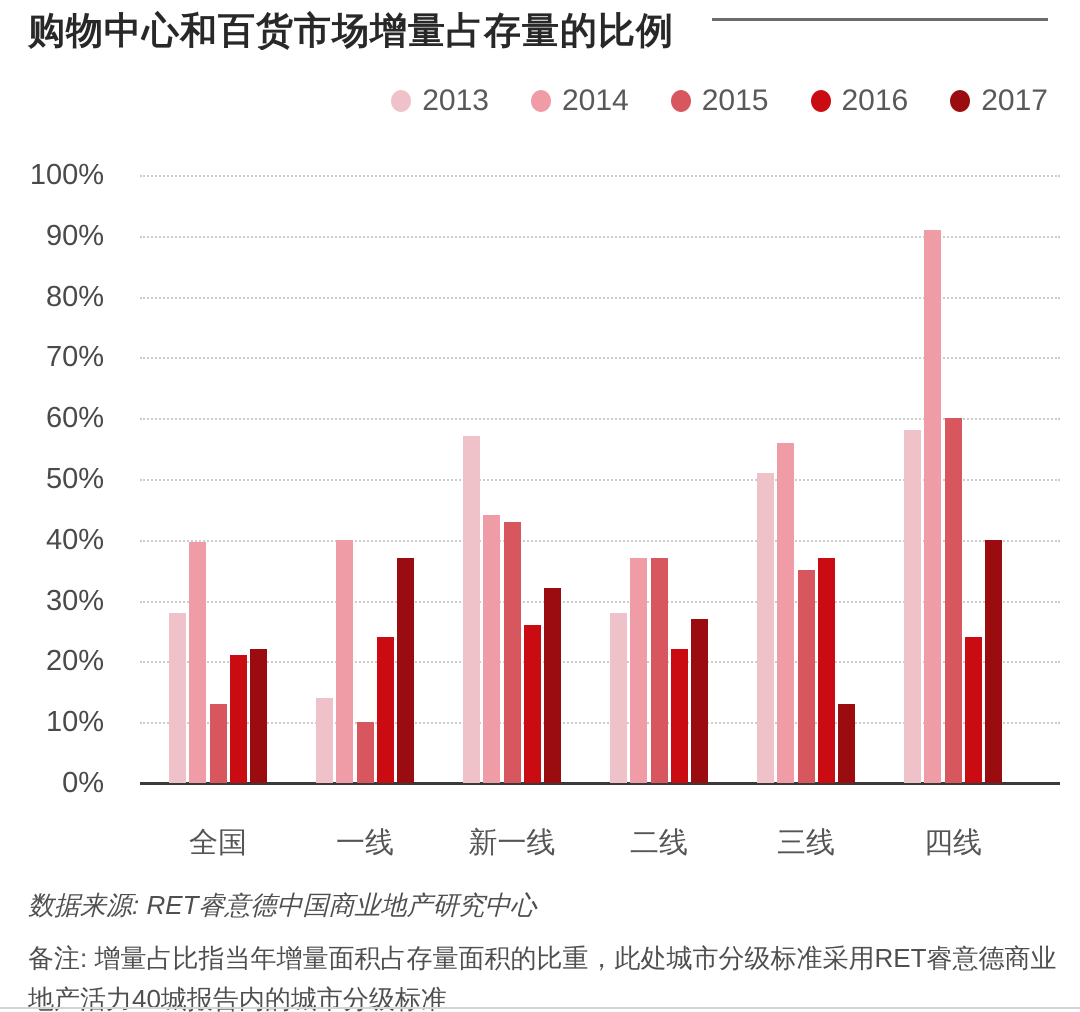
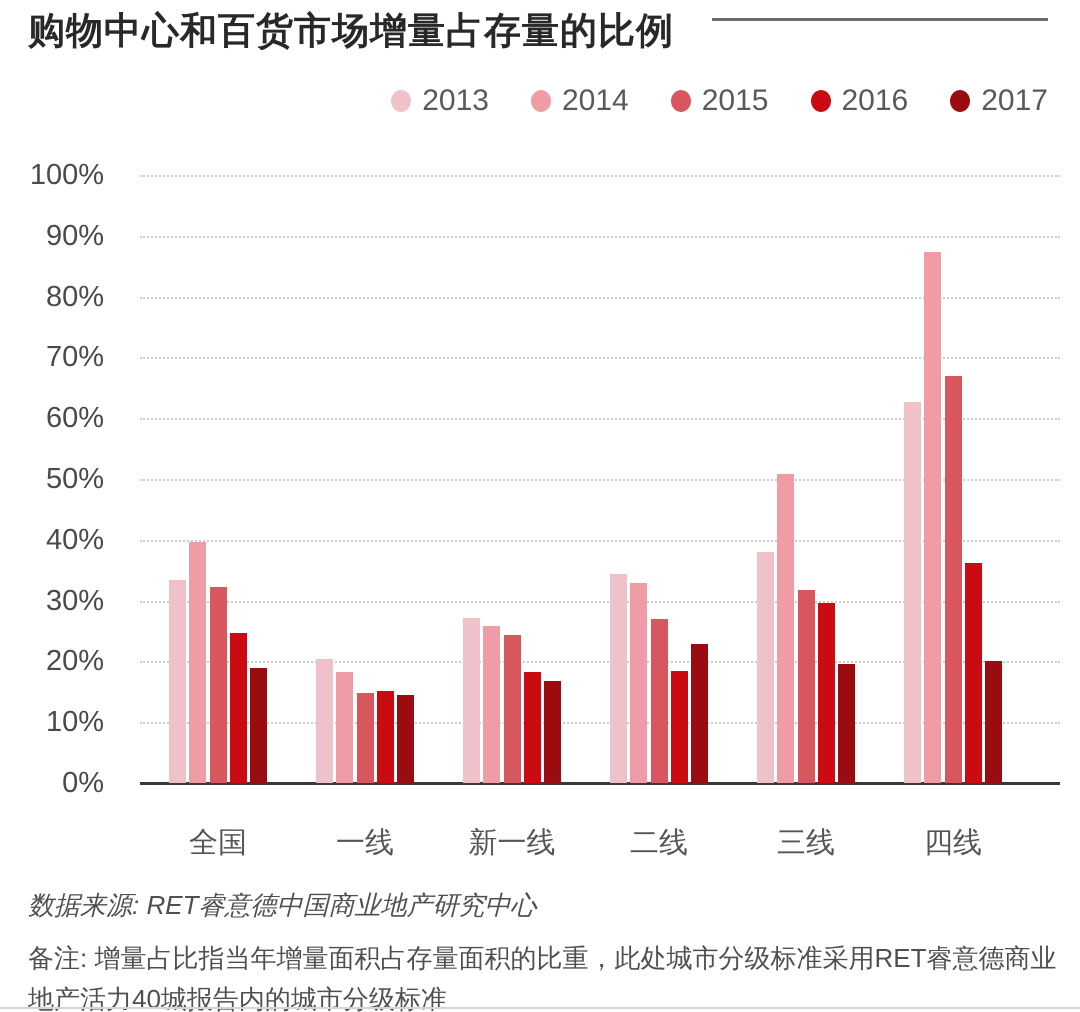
2013/全国: 28% -> 33%
2015/全国: 13% -> 32%
2016/全国: 21% -> 25%
2017/全国: 22% -> 19%
2013/一线: 14% -> 20%
2014/一线: 40% -> 18%
2015/一线: 10% -> 15%
2016/一线: 24% -> 15%
2017/一线: 37% -> 14%
2013/新一线: 57% -> 27%
2014/新一线: 44% -> 26%
2015/新一线: 43% -> 24%
2016/新一线: 26% -> 18%
2017/新一线: 32% -> 17%
2013/二线: 28% -> 34%
2014/二线: 37% -> 33%
2015/二线: 37% -> 27%
2016/二线: 22% -> 18%
2017/二线: 27% -> 23%
2013/三线: 51% -> 38%
2014/三线: 56% -> 51%
2015/三线: 35% -> 32%
2016/三线: 37% -> 30%
2017/三线: 13% -> 20%
2013/四线: 58% -> 63%
2014/四线: 91% -> 87%
2015/四线: 60% -> 67%
2016/四线: 24% -> 36%
2017/四线: 40% -> 20%
